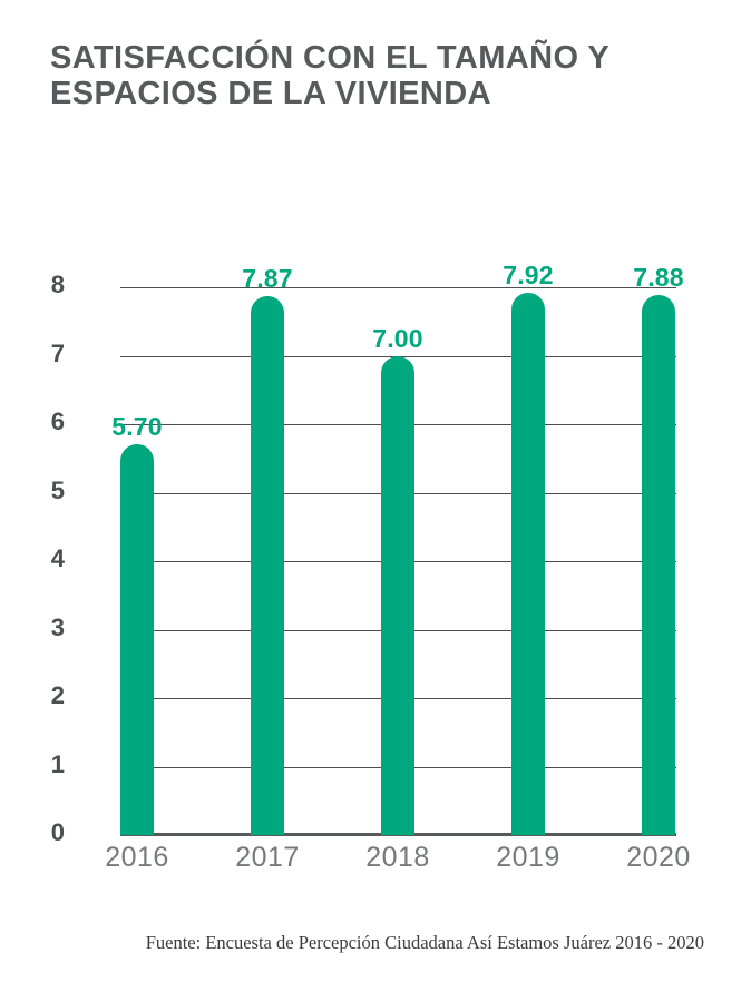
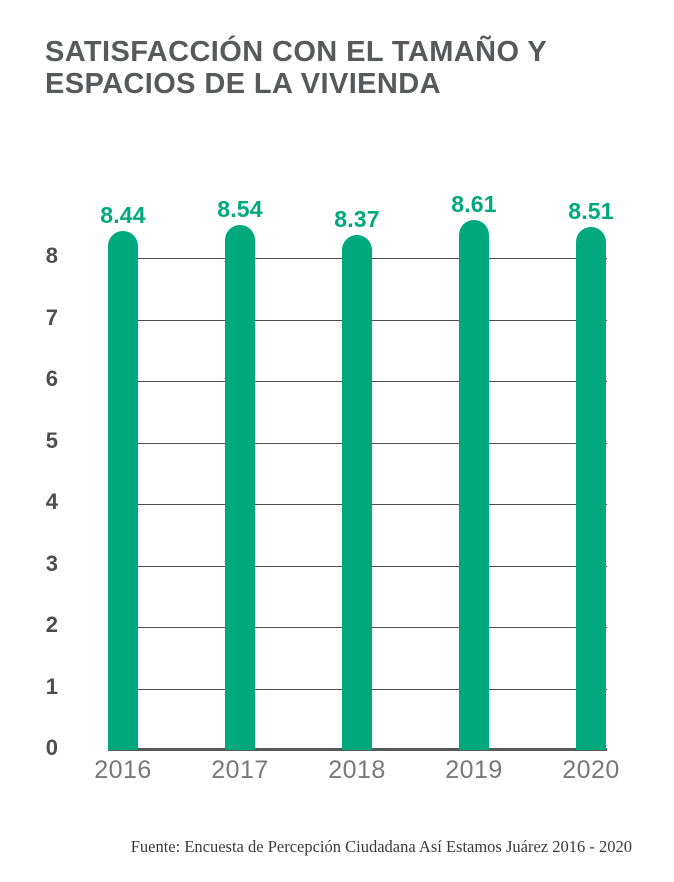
2016: 5.70 -> 8.44
2017: 7.87 -> 8.54
2018: 7.00 -> 8.37
2019: 7.92 -> 8.61
2020: 7.88 -> 8.51
